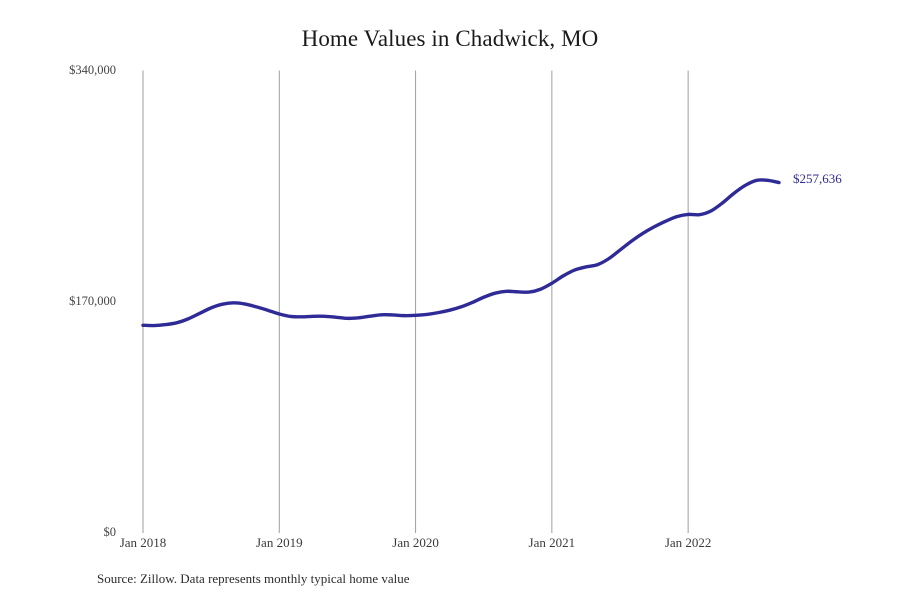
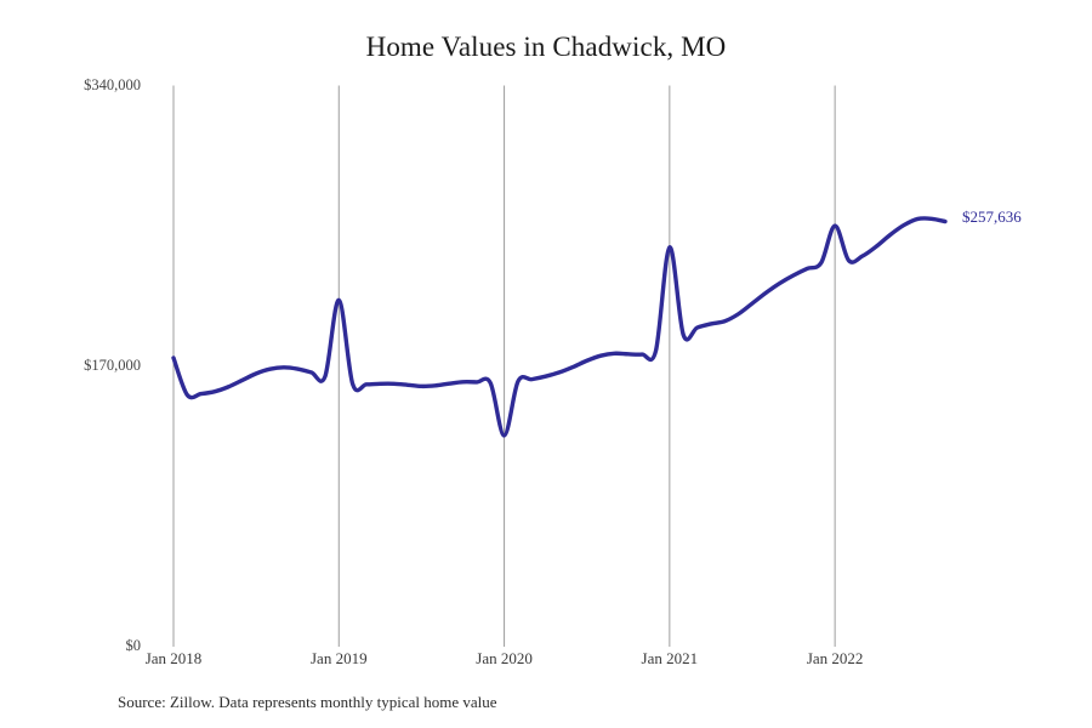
Jan 2018: $153000 -> $175000
Jan 2019: $161000 -> $210000
Jan 2020: $160000 -> $128000
Jan 2021: $184000 -> $242000
Jan 2022: $234000 -> $255000
